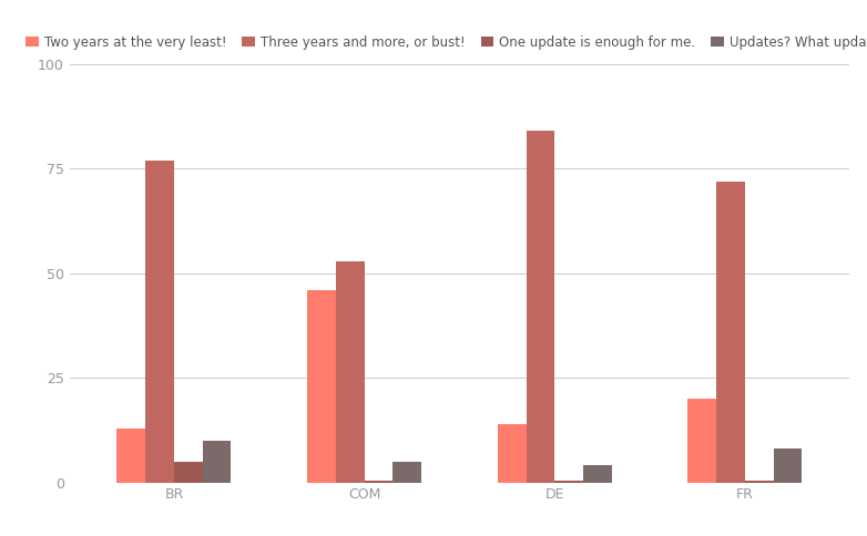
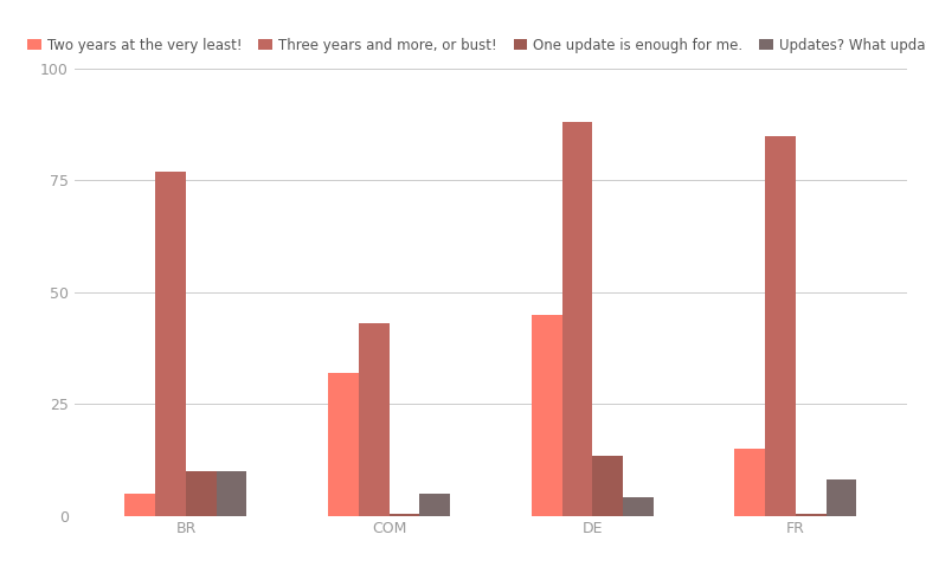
Two years at the very least!/BR: 13 -> 5
One update is enough for me./BR: 5.0 -> 10.0
Two years at the very least!/COM: 46 -> 32
Three years and more, or bust!/COM: 53 -> 43
Two years at the very least!/DE: 14 -> 45
Three years and more, or bust!/DE: 84 -> 88
One update is enough for me./DE: 0.3 -> 13.5
Two years at the very least!/FR: 20 -> 15
Three years and more, or bust!/FR: 72 -> 85
